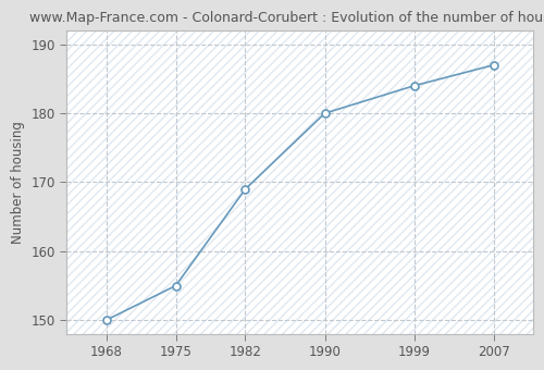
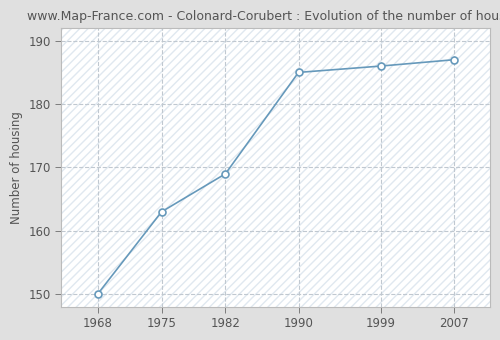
1975: 155 -> 163
1990: 180 -> 185
1999: 184 -> 186
